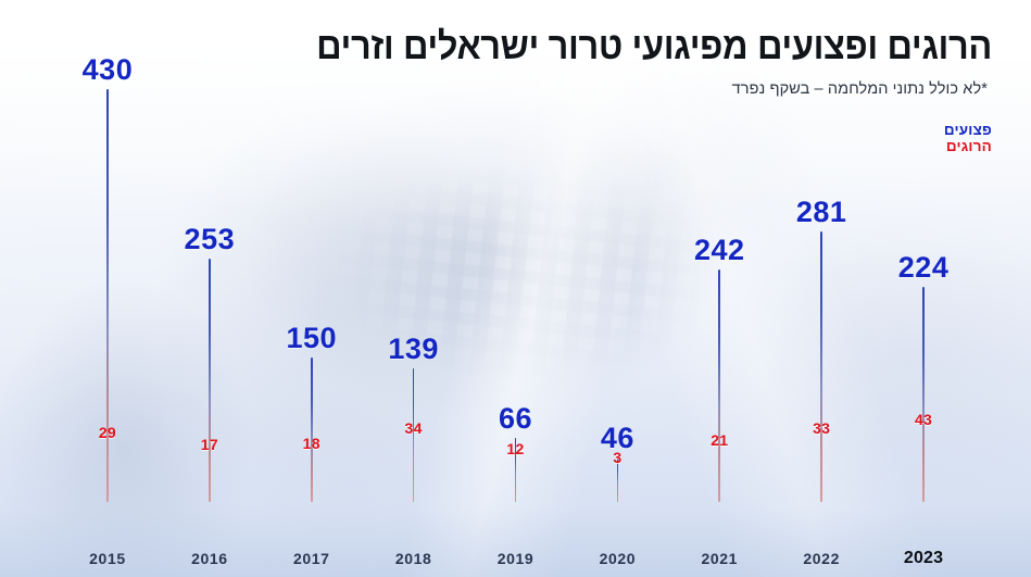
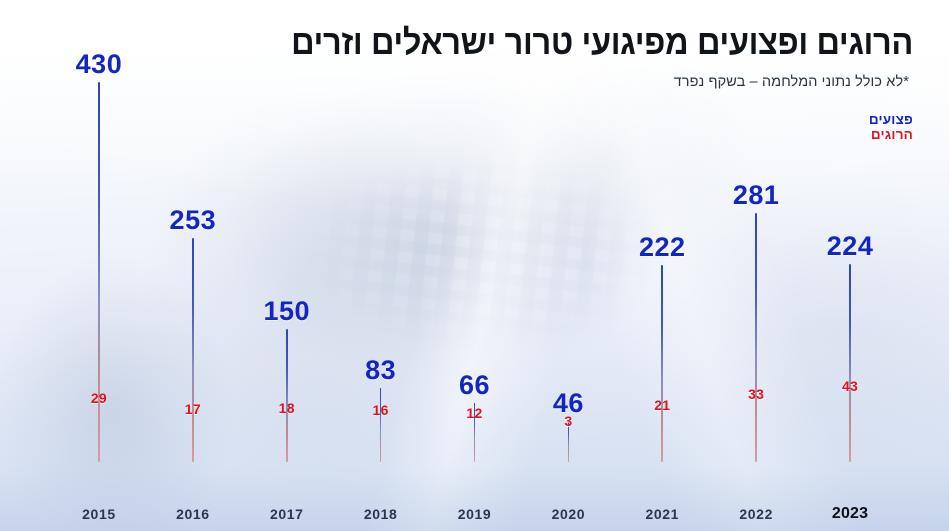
פצועים/2018: 139 -> 83
הרוגים/2018: 34 -> 16
פצועים/2021: 242 -> 222
